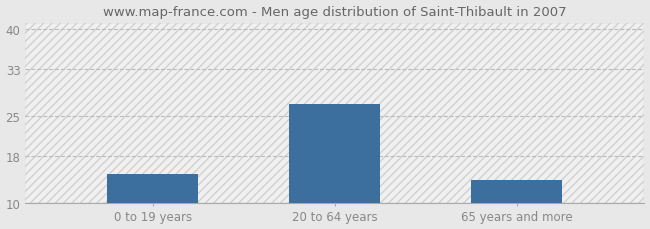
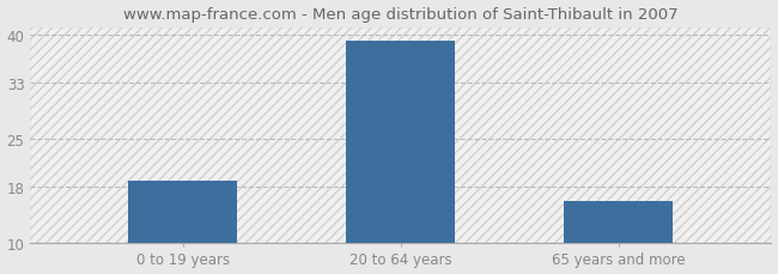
0 to 19 years: 15 -> 19
20 to 64 years: 27 -> 39
65 years and more: 14 -> 16
